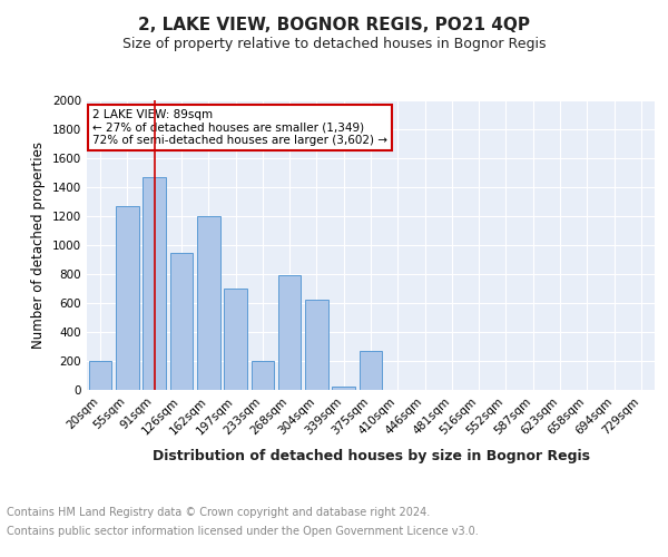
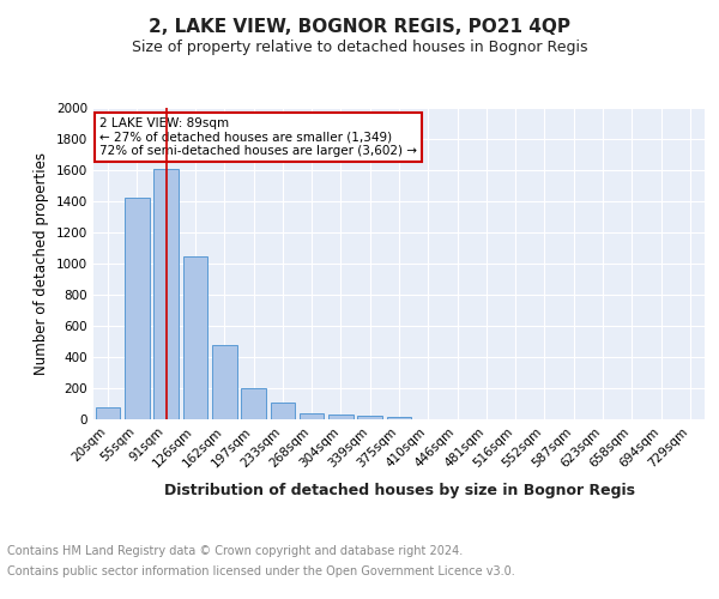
20sqm: 200 -> 80
55sqm: 1270 -> 1420
91sqm: 1470 -> 1610
126sqm: 950 -> 1050
162sqm: 1200 -> 480
197sqm: 700 -> 200
233sqm: 200 -> 100
268sqm: 790 -> 40
304sqm: 620 -> 30
375sqm: 270 -> 20
